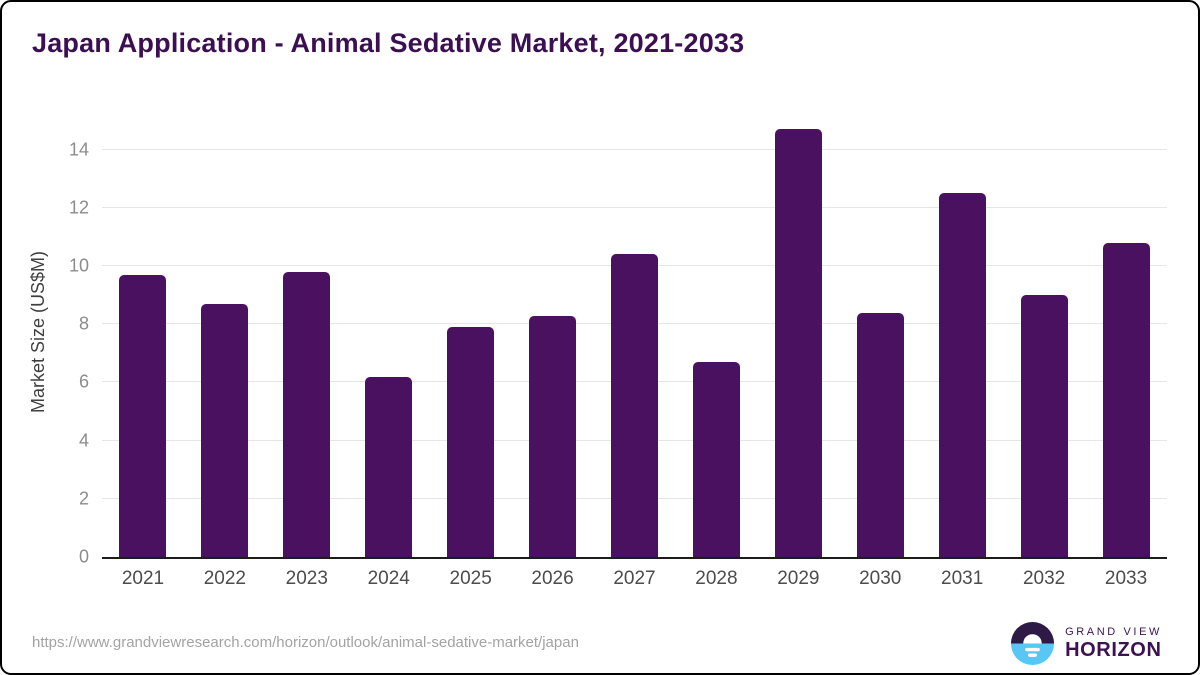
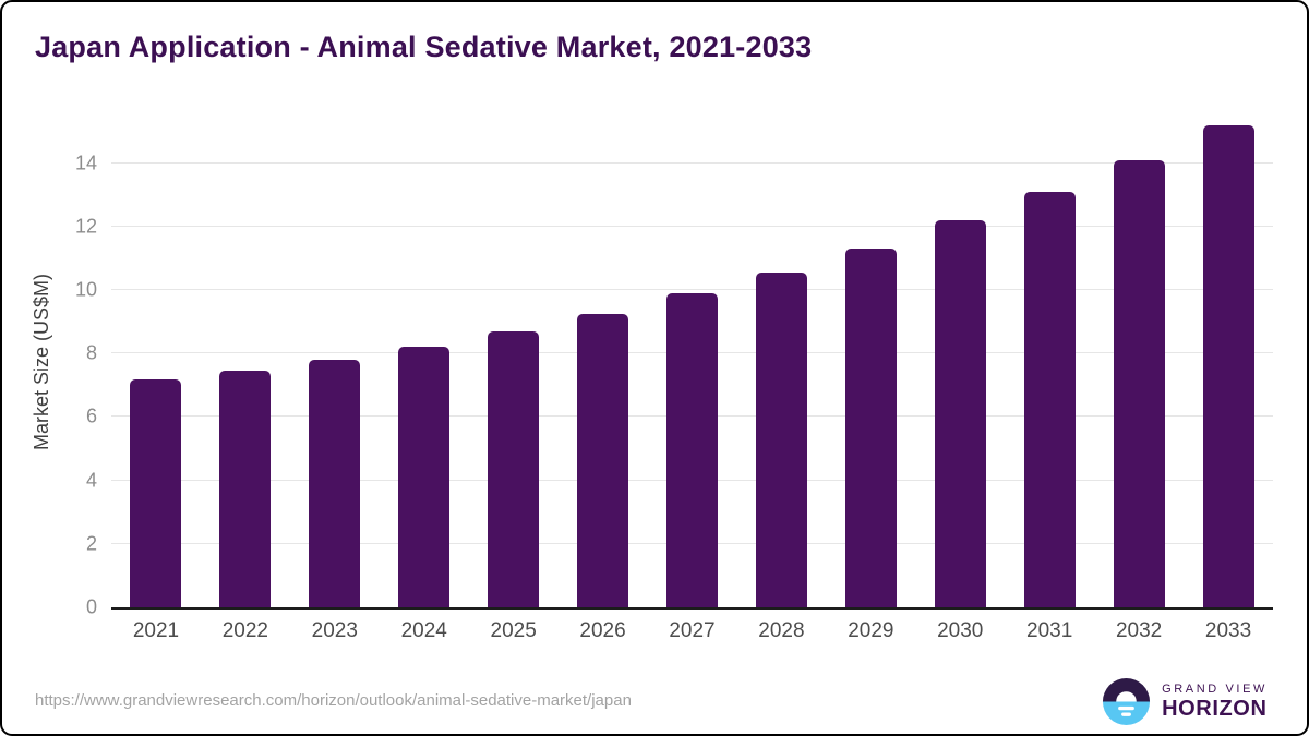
2021: 9.7 -> 7.2
2022: 8.7 -> 7.5
2023: 9.8 -> 7.8
2024: 6.2 -> 8.2
2025: 7.9 -> 8.7
2026: 8.3 -> 9.2
2027: 10.4 -> 9.9
2028: 6.7 -> 10.6
2029: 14.7 -> 11.3
2030: 8.4 -> 12.2
2031: 12.5 -> 13.1
2032: 9.0 -> 14.1
2033: 10.8 -> 15.2
